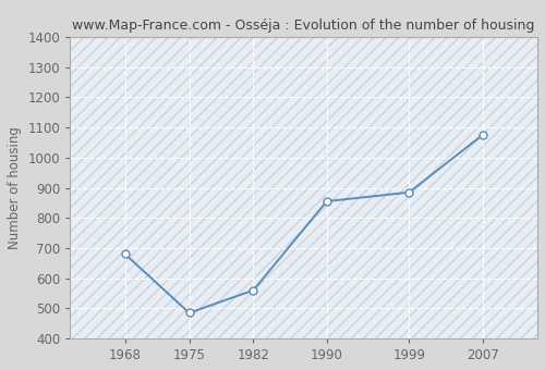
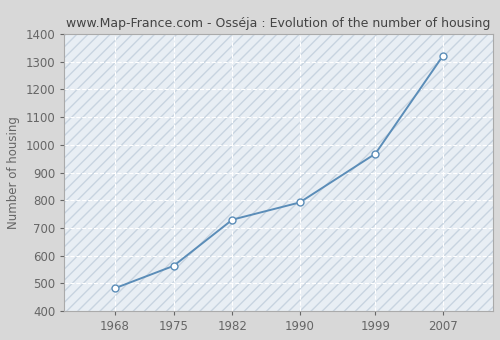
1968: 680 -> 482
1975: 485 -> 563
1982: 560 -> 730
1990: 855 -> 792
1999: 885 -> 968
2007: 1075 -> 1320
